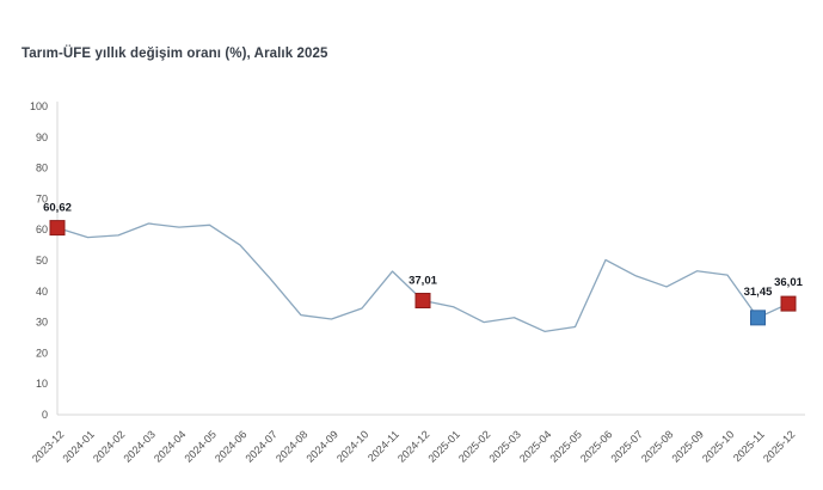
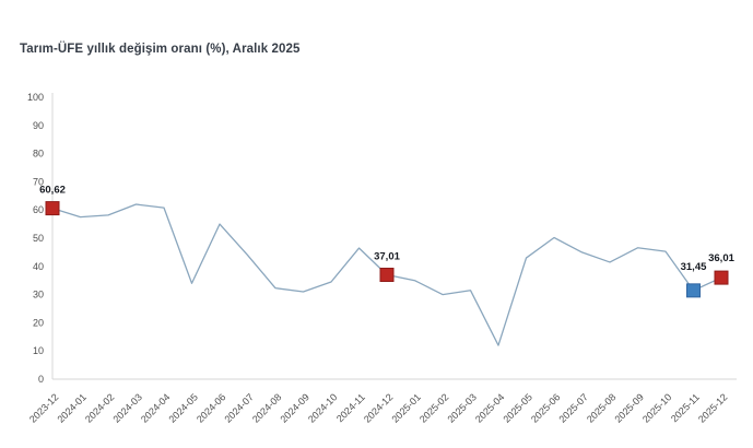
2024-05: 62 -> 34
2025-04: 27 -> 12
2025-05: 28 -> 43
